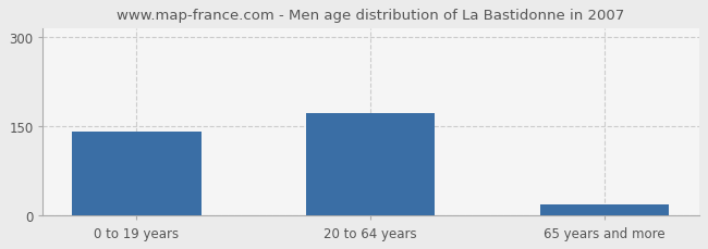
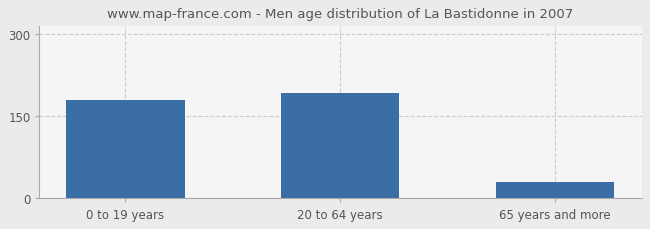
0 to 19 years: 140 -> 180
20 to 64 years: 172 -> 192
65 years and more: 18 -> 30
